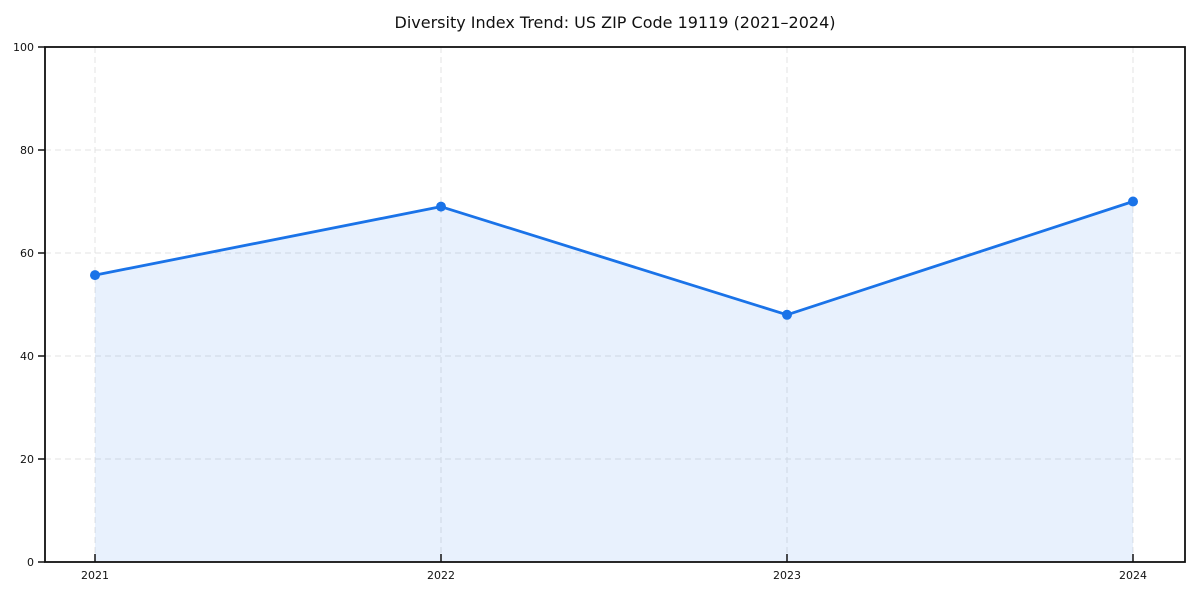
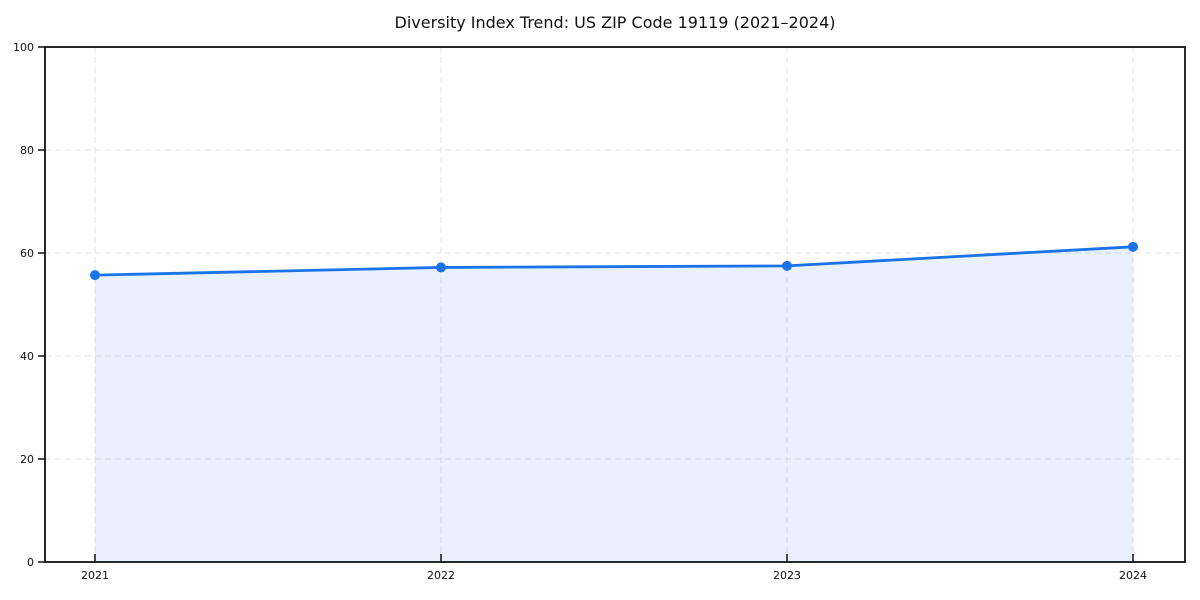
2022: 69 -> 57
2023: 48 -> 58
2024: 70 -> 61
